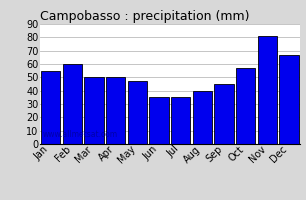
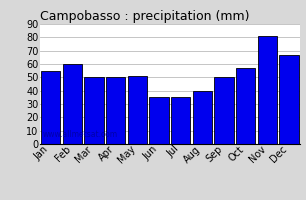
May: 47 -> 51
Sep: 45 -> 50
